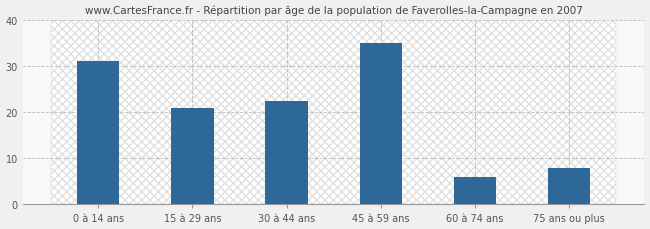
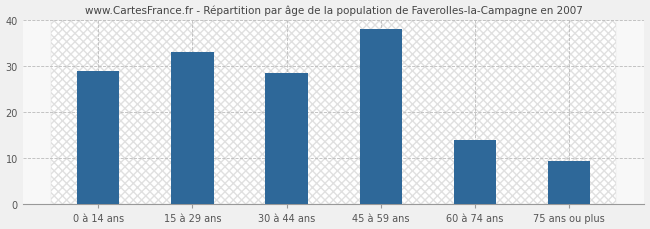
0 à 14 ans: 31.0 -> 29.0
15 à 29 ans: 21.0 -> 33.0
30 à 44 ans: 22.5 -> 28.5
45 à 59 ans: 35.0 -> 38.0
60 à 74 ans: 6.0 -> 14.0
75 ans ou plus: 8.0 -> 9.5
